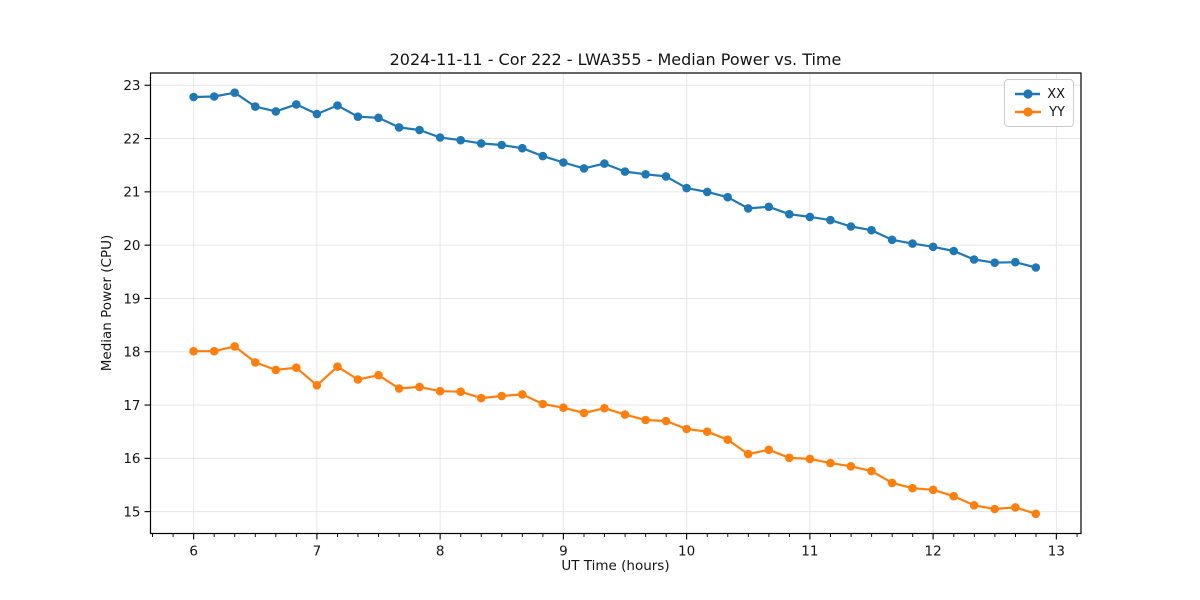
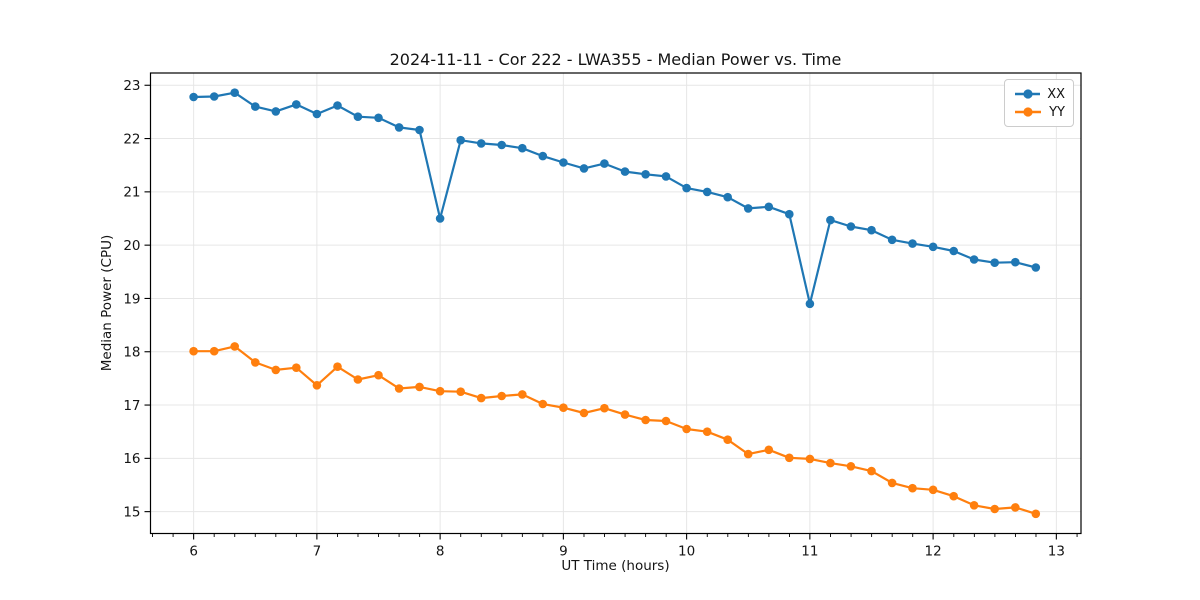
XX/8: 22.0 -> 20.5
XX/11: 20.5 -> 18.9
